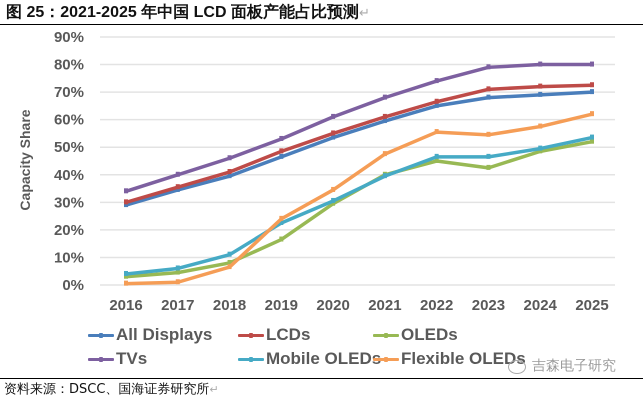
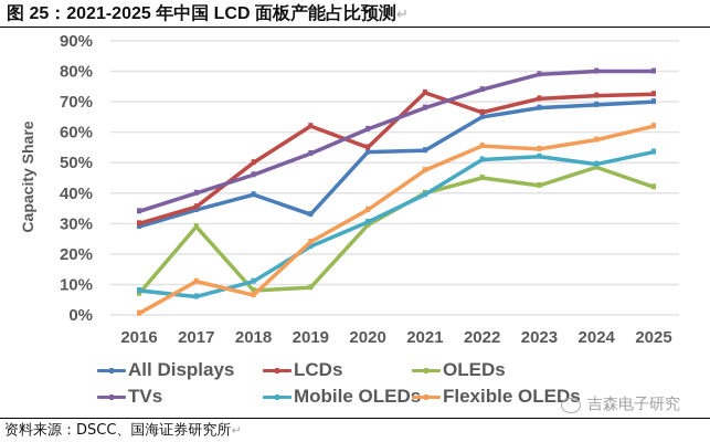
OLEDs/2016: 3% -> 7%
Mobile OLEDs/2016: 4% -> 8%
OLEDs/2017: 4% -> 29%
Flexible OLEDs/2017: 1% -> 11%
LCDs/2018: 41% -> 50%
All Displays/2019: 46% -> 33%
LCDs/2019: 48% -> 62%
OLEDs/2019: 16% -> 9%
All Displays/2021: 60% -> 54%
LCDs/2021: 61% -> 73%
Mobile OLEDs/2022: 46% -> 51%
Mobile OLEDs/2023: 46% -> 52%
OLEDs/2025: 52% -> 42%
